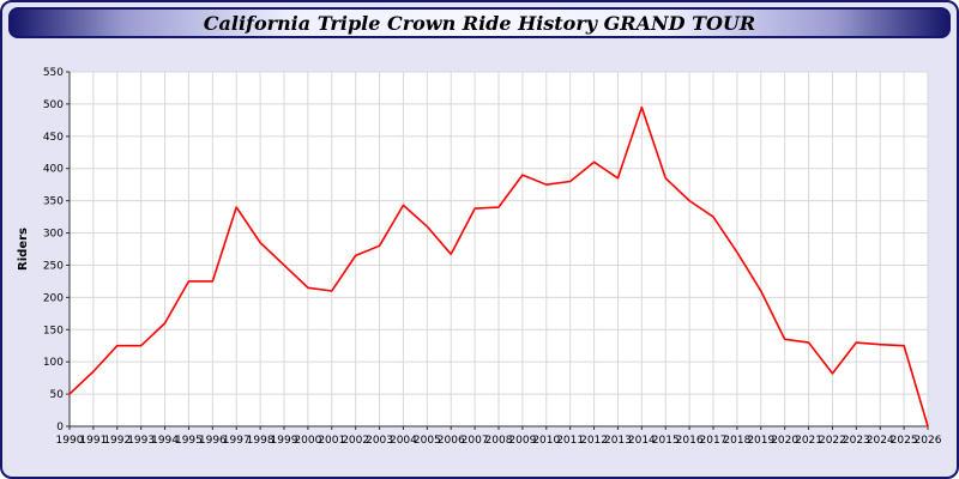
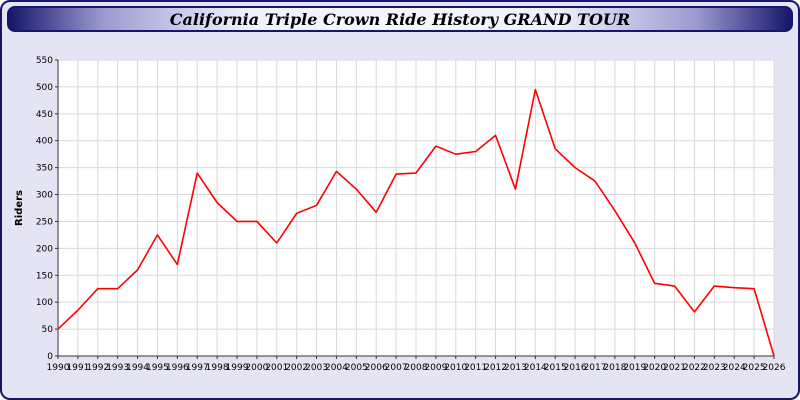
1996: 220 -> 170
2000: 220 -> 250
2013: 380 -> 310
